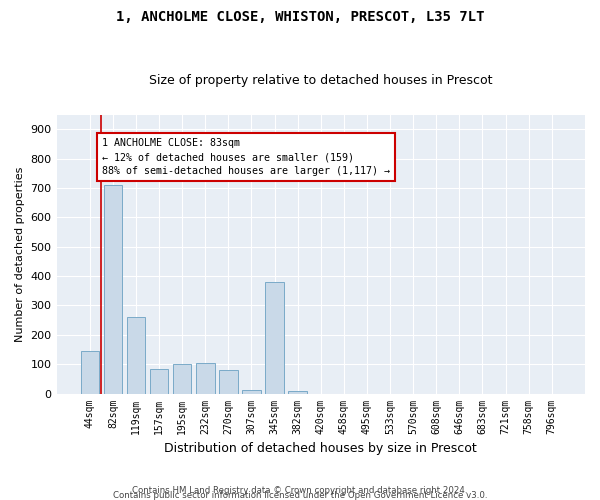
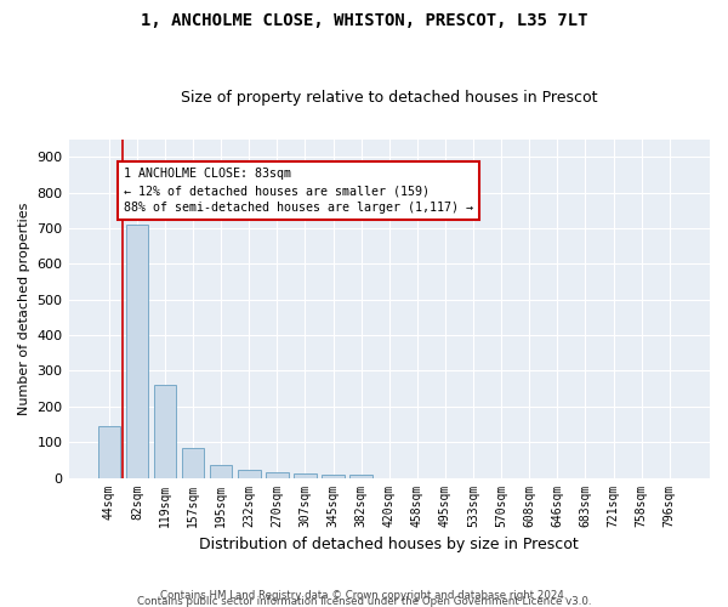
195sqm: 100 -> 35
232sqm: 105 -> 22
270sqm: 80 -> 17
345sqm: 380 -> 7
